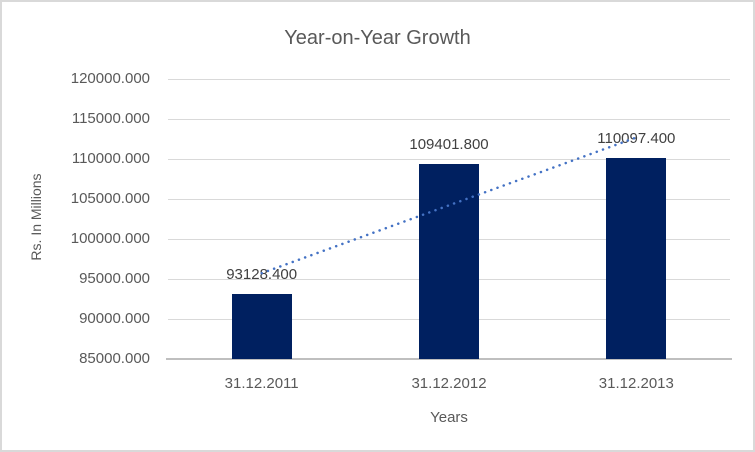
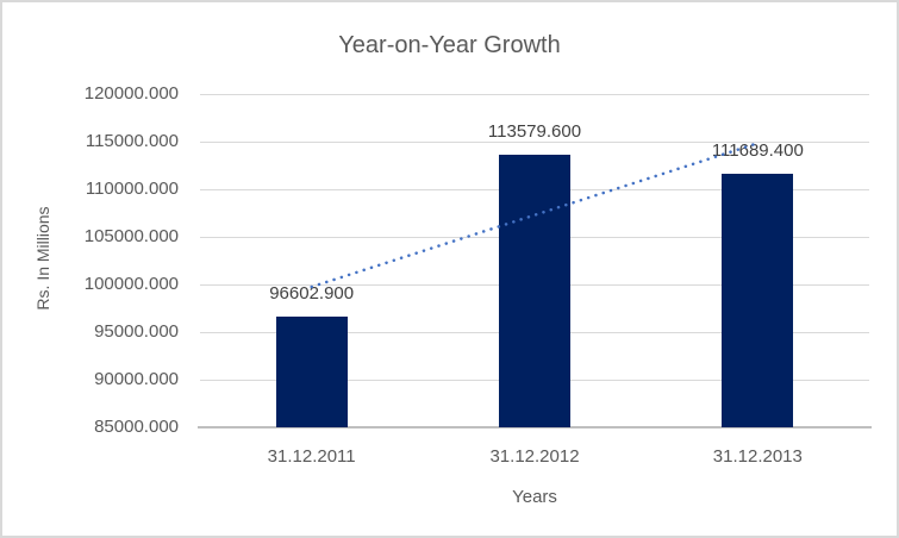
31.12.2011: 93128.400 -> 96602.900
31.12.2012: 109401.800 -> 113579.600
31.12.2013: 110097.400 -> 111689.400
